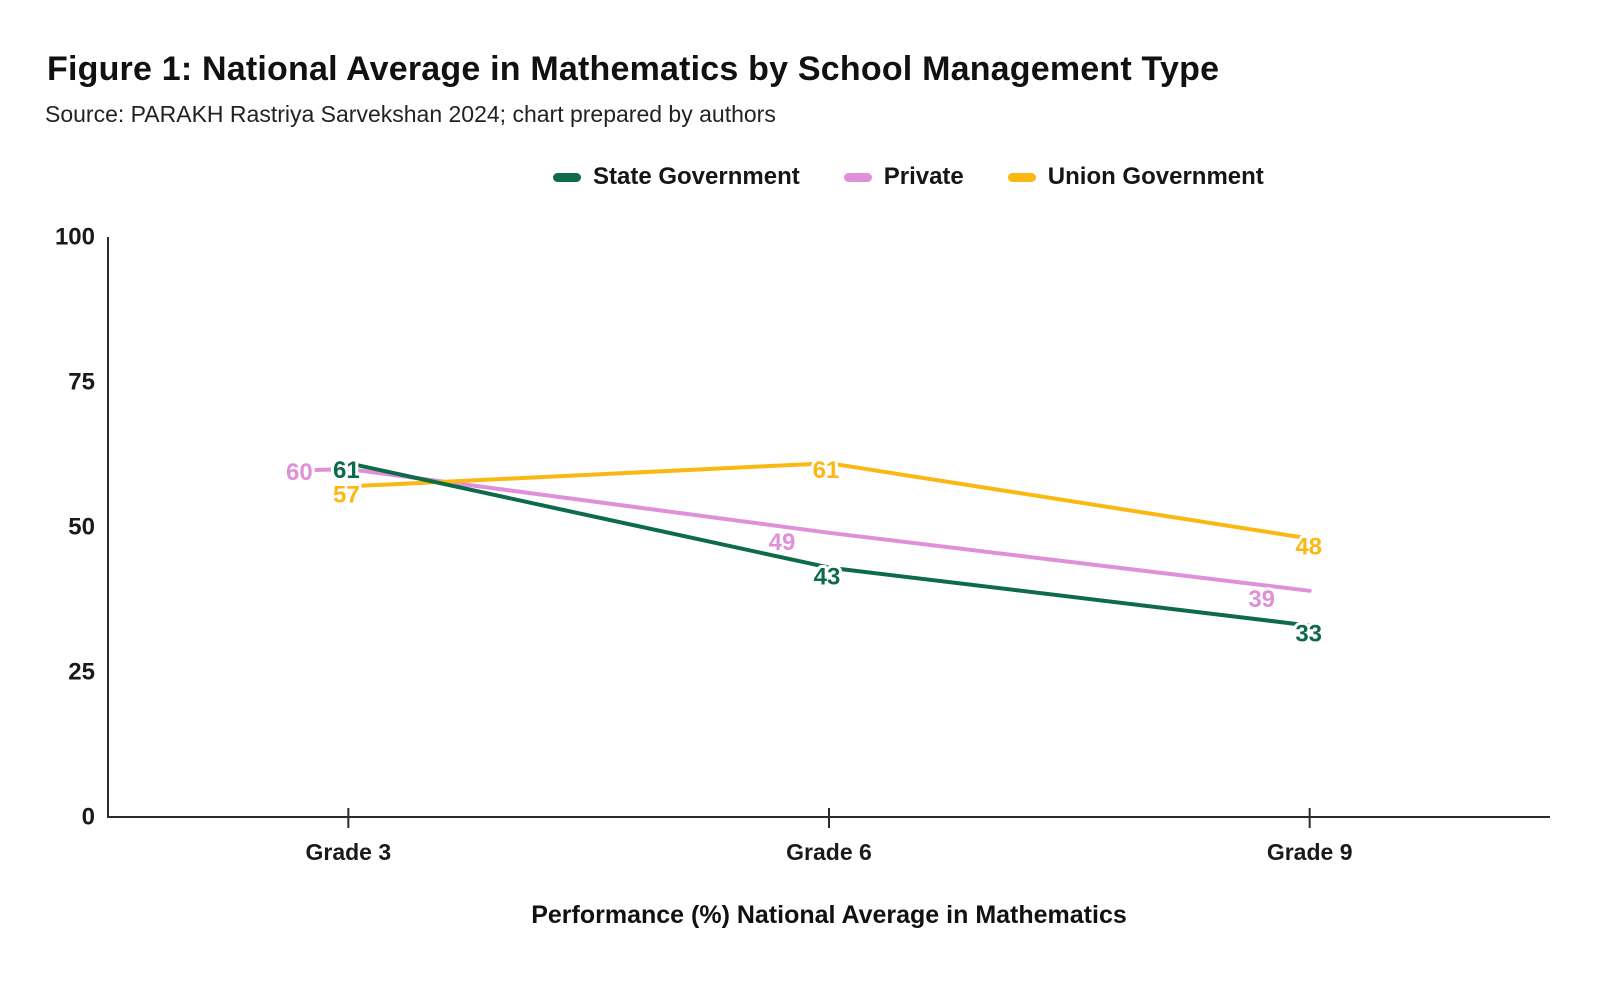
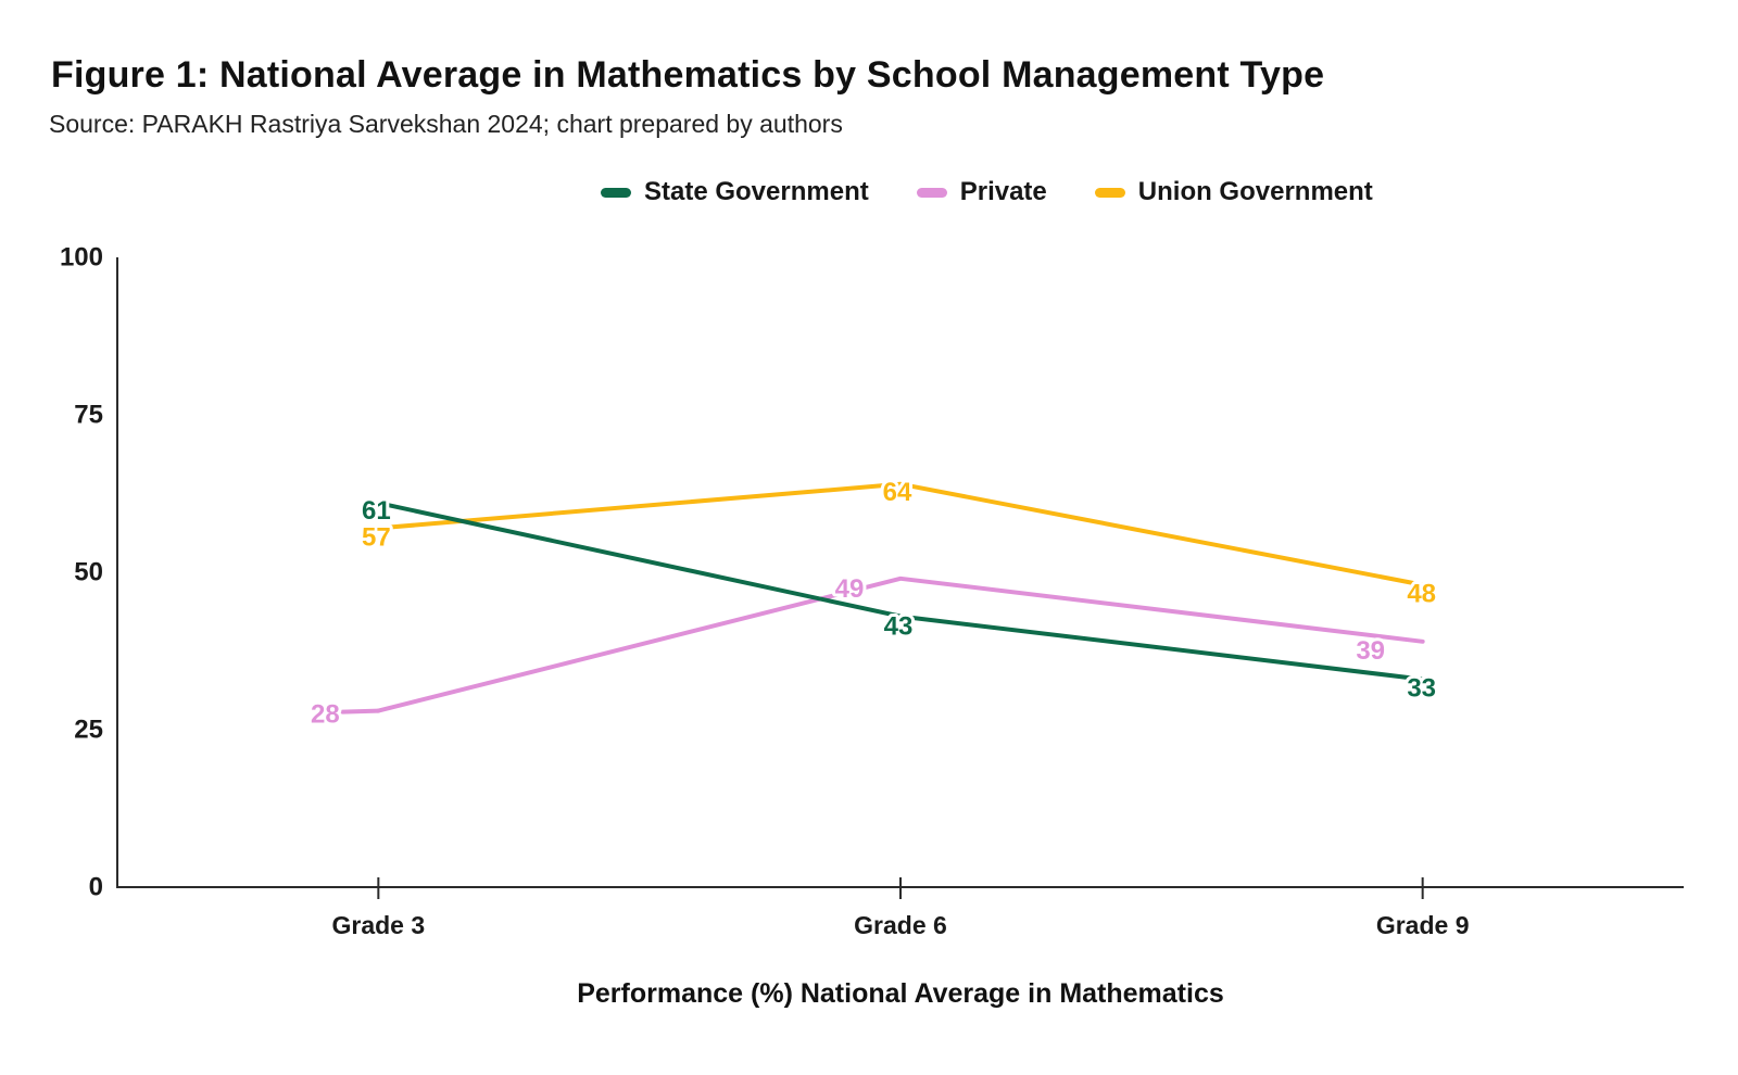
Private/Grade 3: 60 -> 28
Union Government/Grade 6: 61 -> 64
